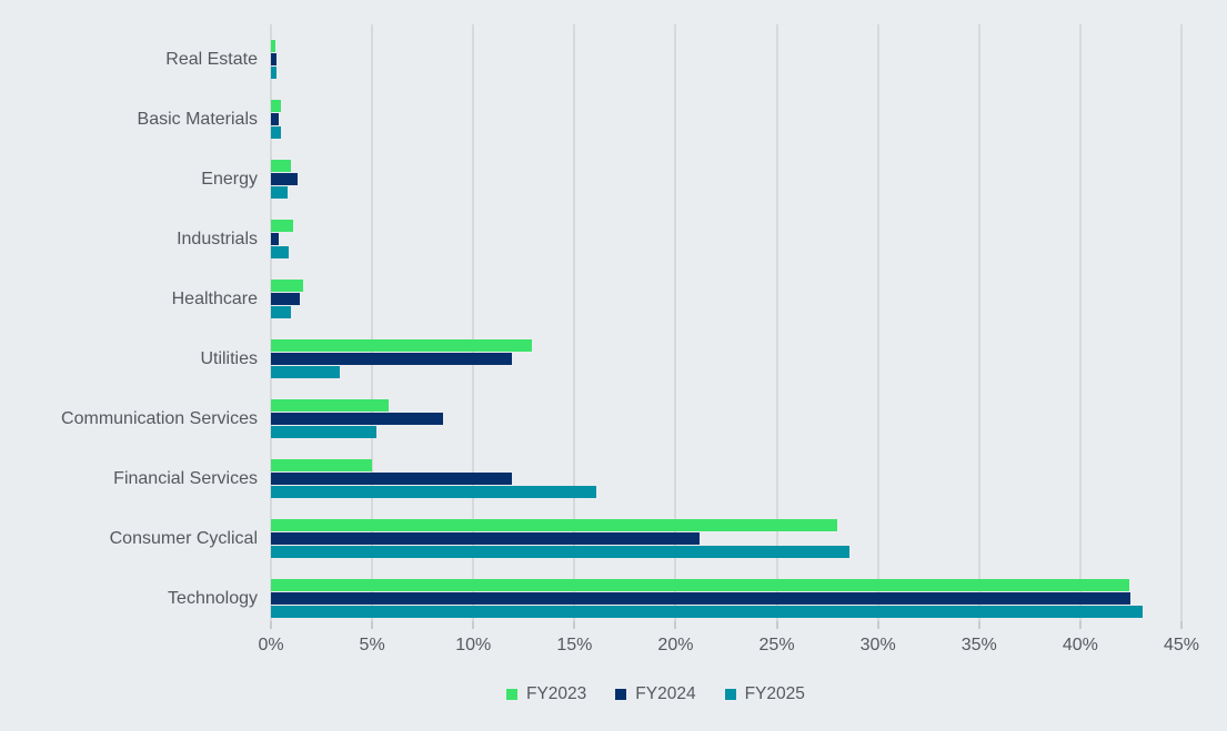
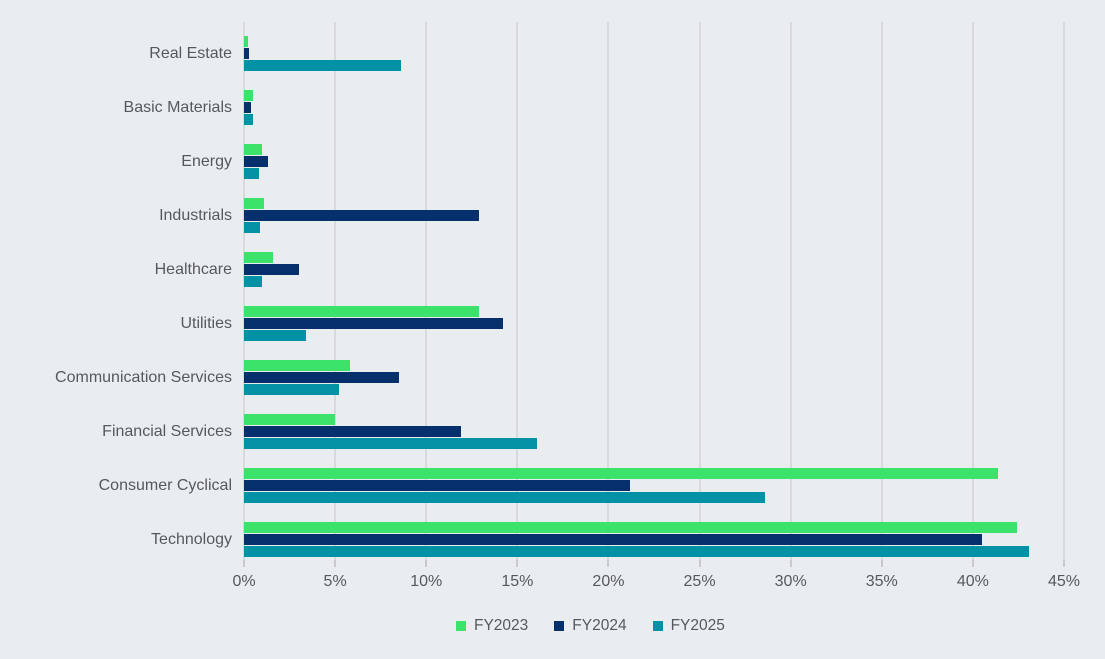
FY2025/Real Estate: 0.3% -> 8.6%
FY2024/Industrials: 0.4% -> 12.9%
FY2024/Healthcare: 1.4% -> 3.0%
FY2024/Utilities: 11.9% -> 14.2%
FY2023/Consumer Cyclical: 28.0% -> 41.4%
FY2024/Technology: 42.5% -> 40.5%
